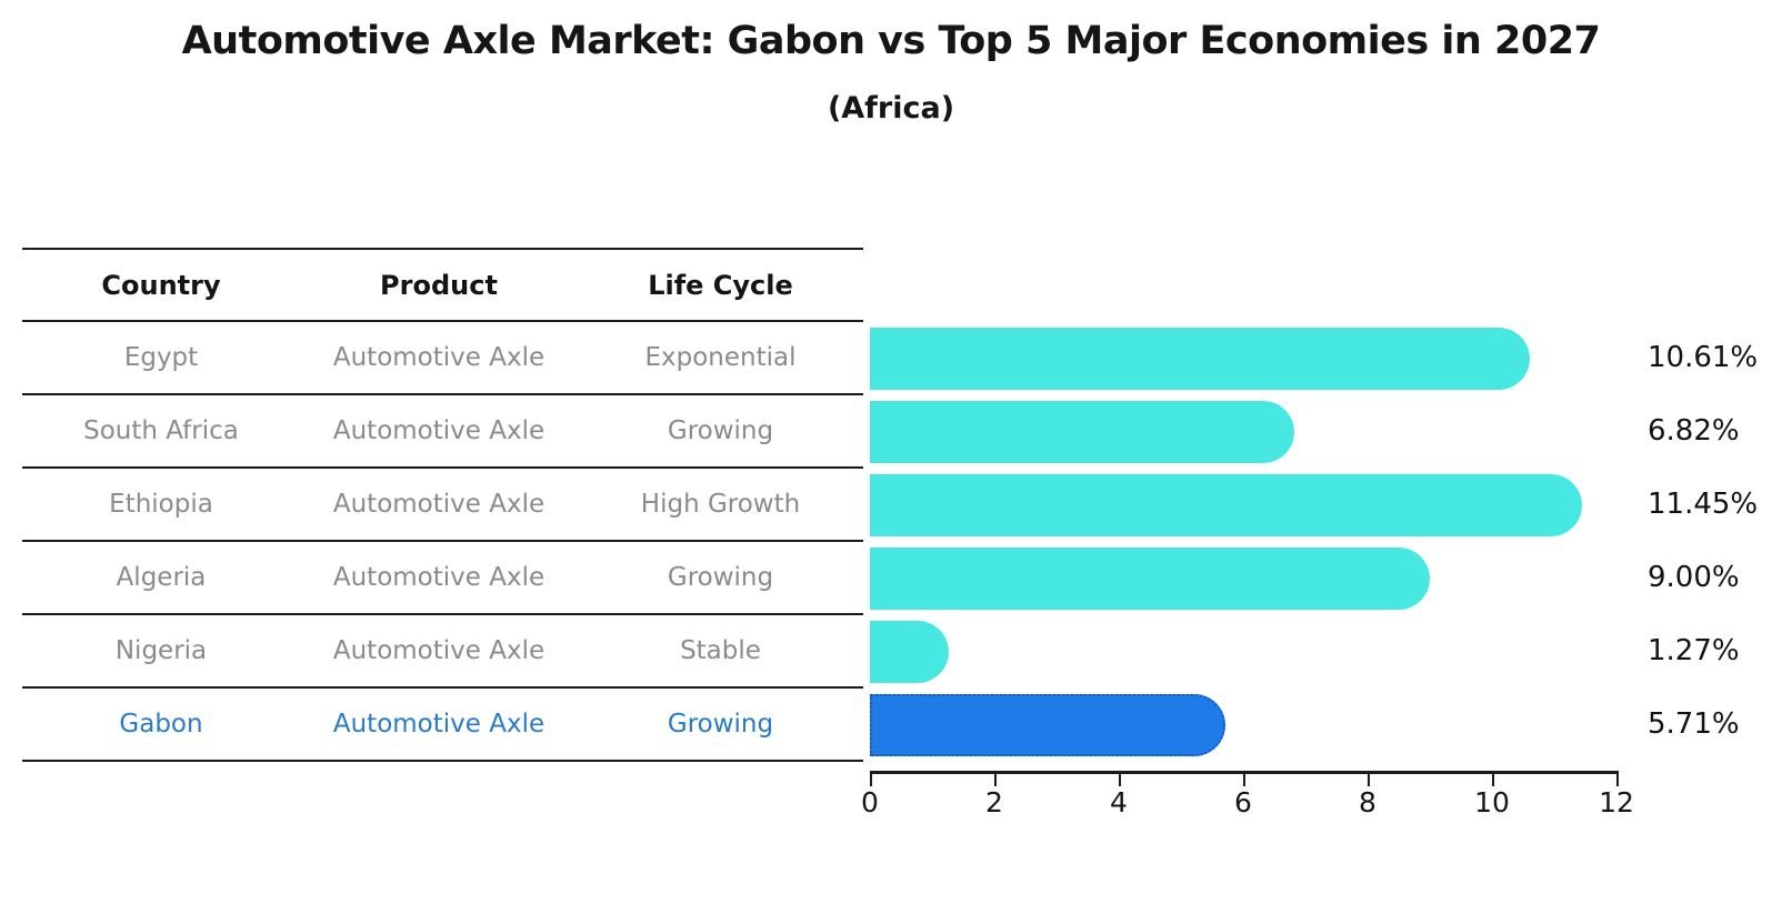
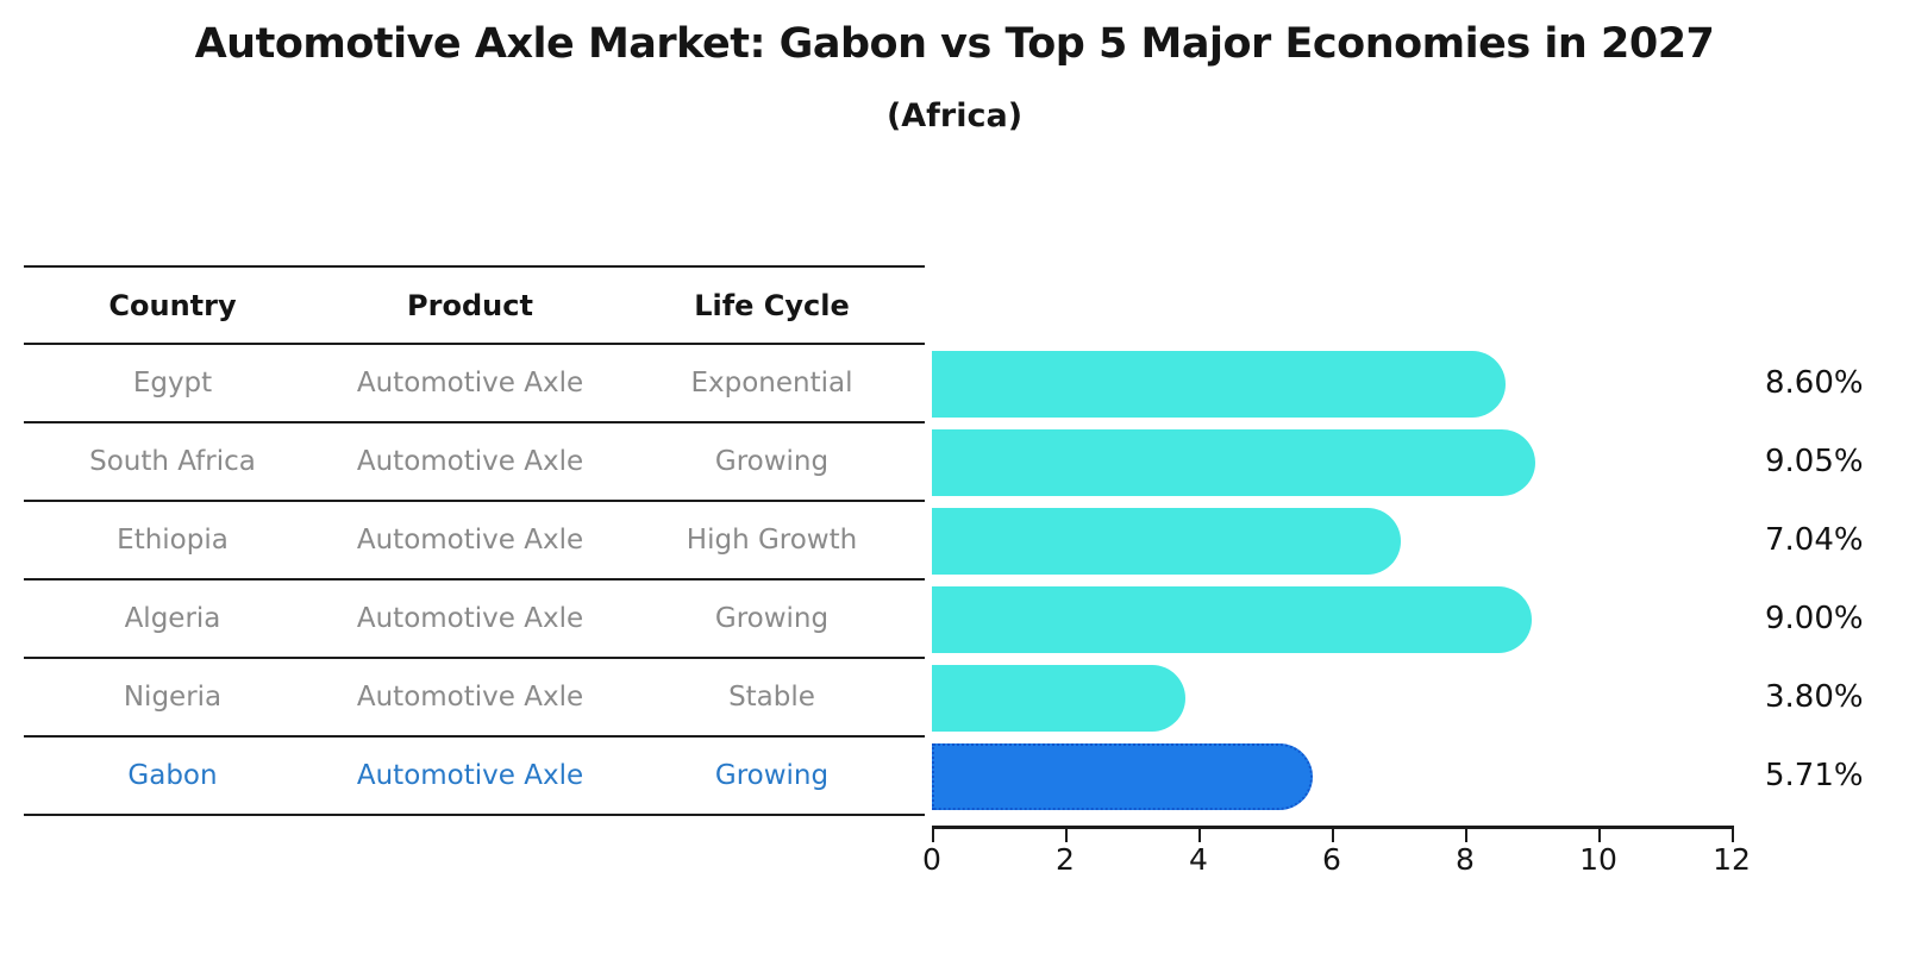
Egypt: 10.61% -> 8.60%
South Africa: 6.82% -> 9.05%
Ethiopia: 11.45% -> 7.04%
Nigeria: 1.27% -> 3.80%
